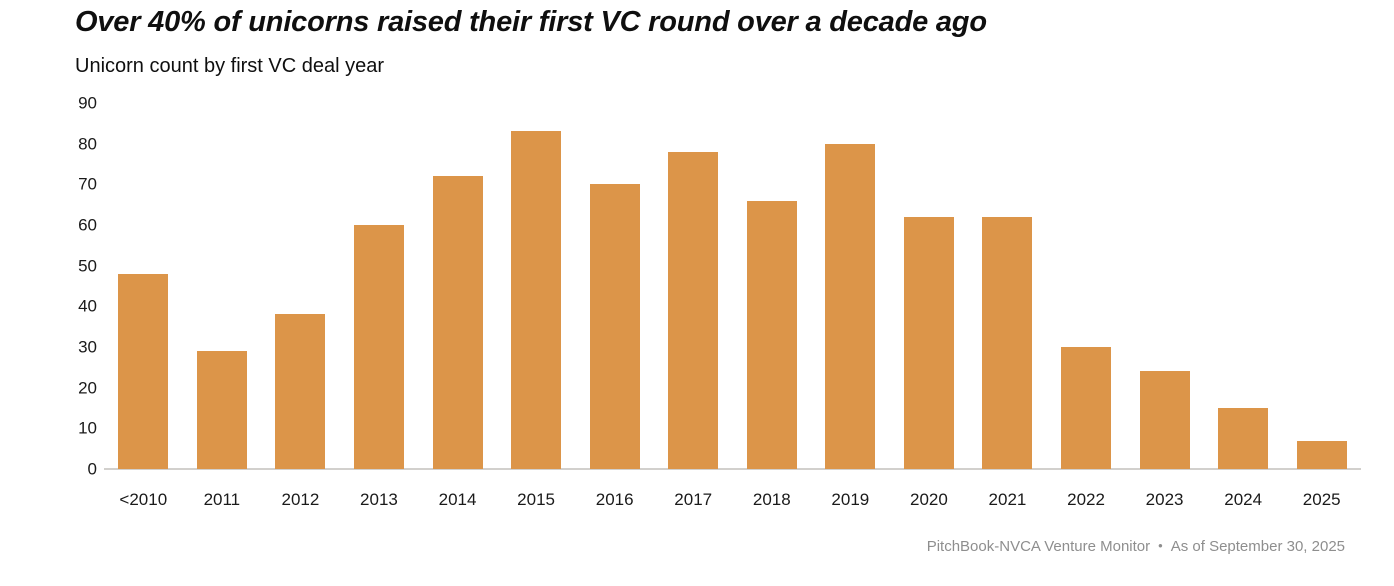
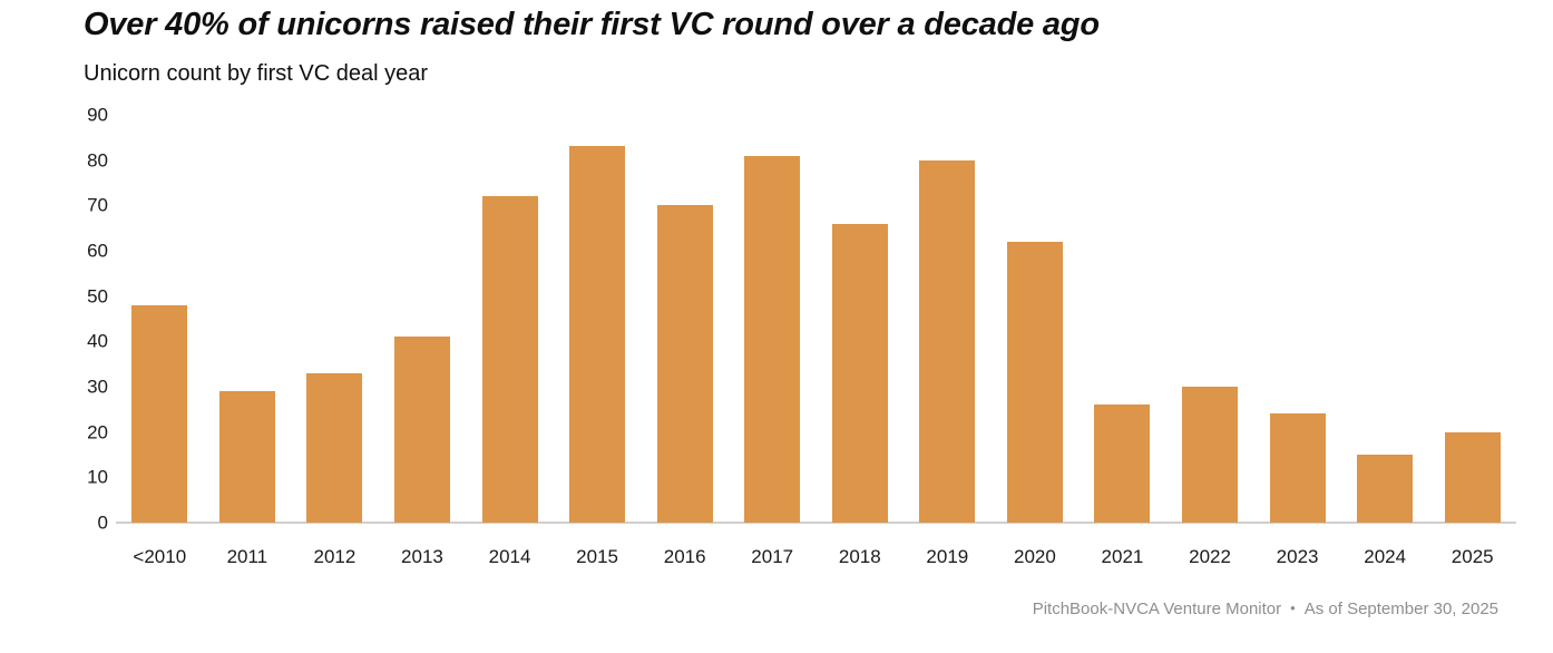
2012: 38 -> 33
2013: 60 -> 41
2017: 78 -> 81
2021: 62 -> 26
2025: 7 -> 20
